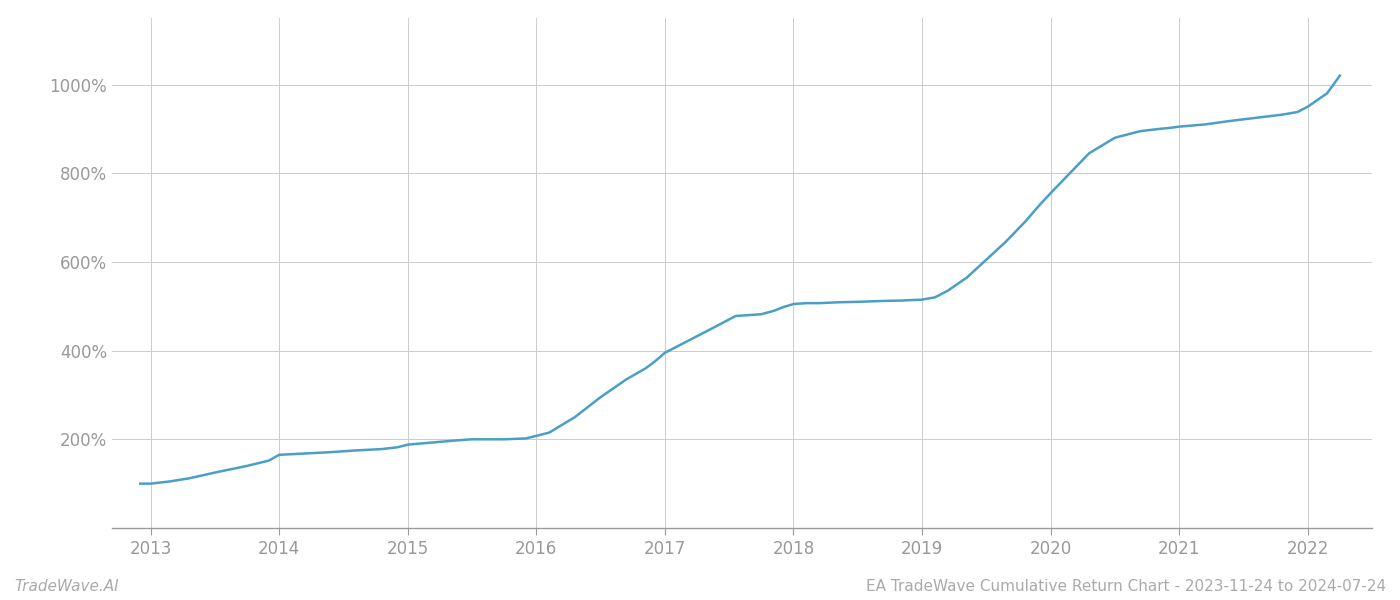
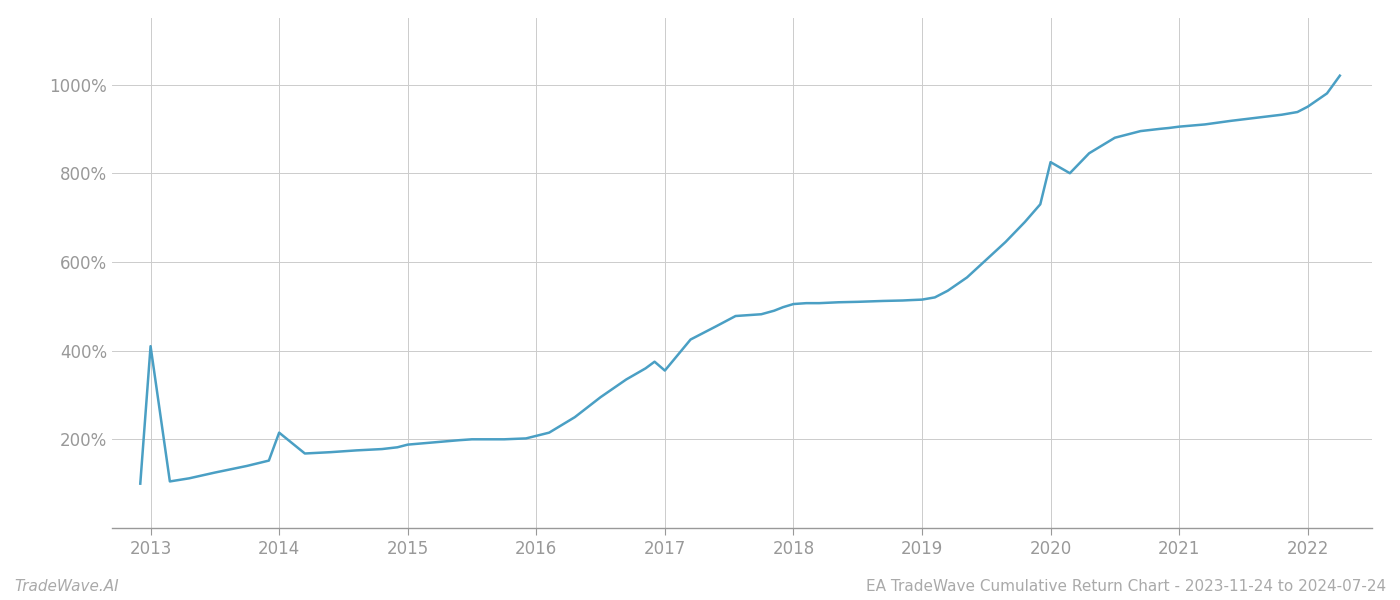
2013: 100% -> 410%
2014: 165% -> 215%
2017: 395% -> 355%
2020: 755% -> 825%
